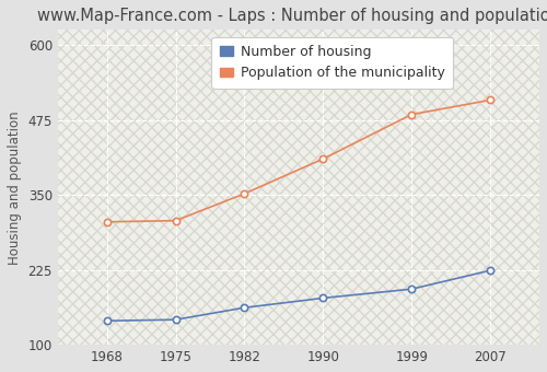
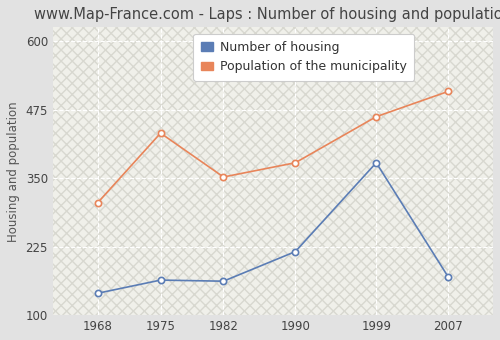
Number of housing/1975: 142 -> 164
Population of the municipality/1975: 307 -> 432
Number of housing/1990: 178 -> 216
Population of the municipality/1990: 410 -> 378
Number of housing/1999: 193 -> 378
Population of the municipality/1999: 484 -> 462
Number of housing/2007: 224 -> 170
